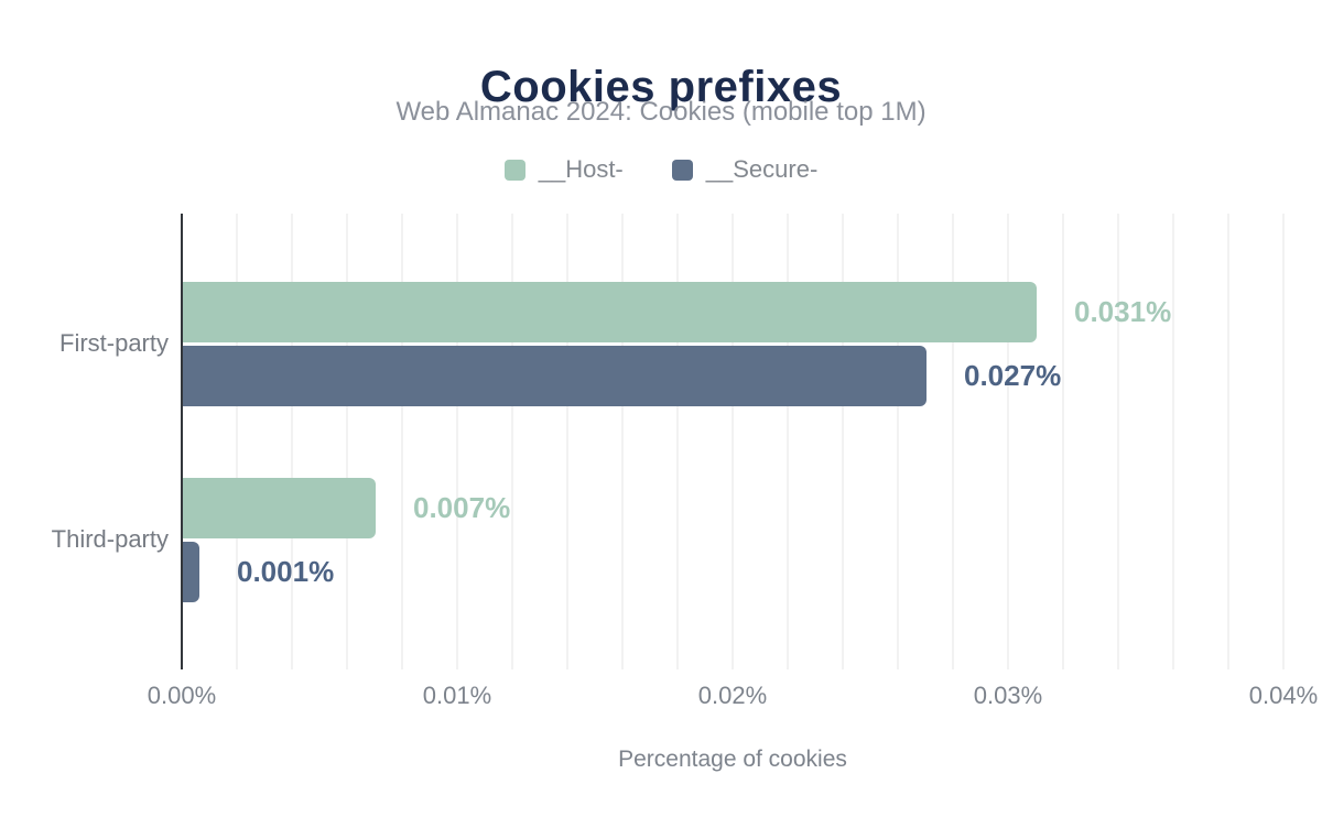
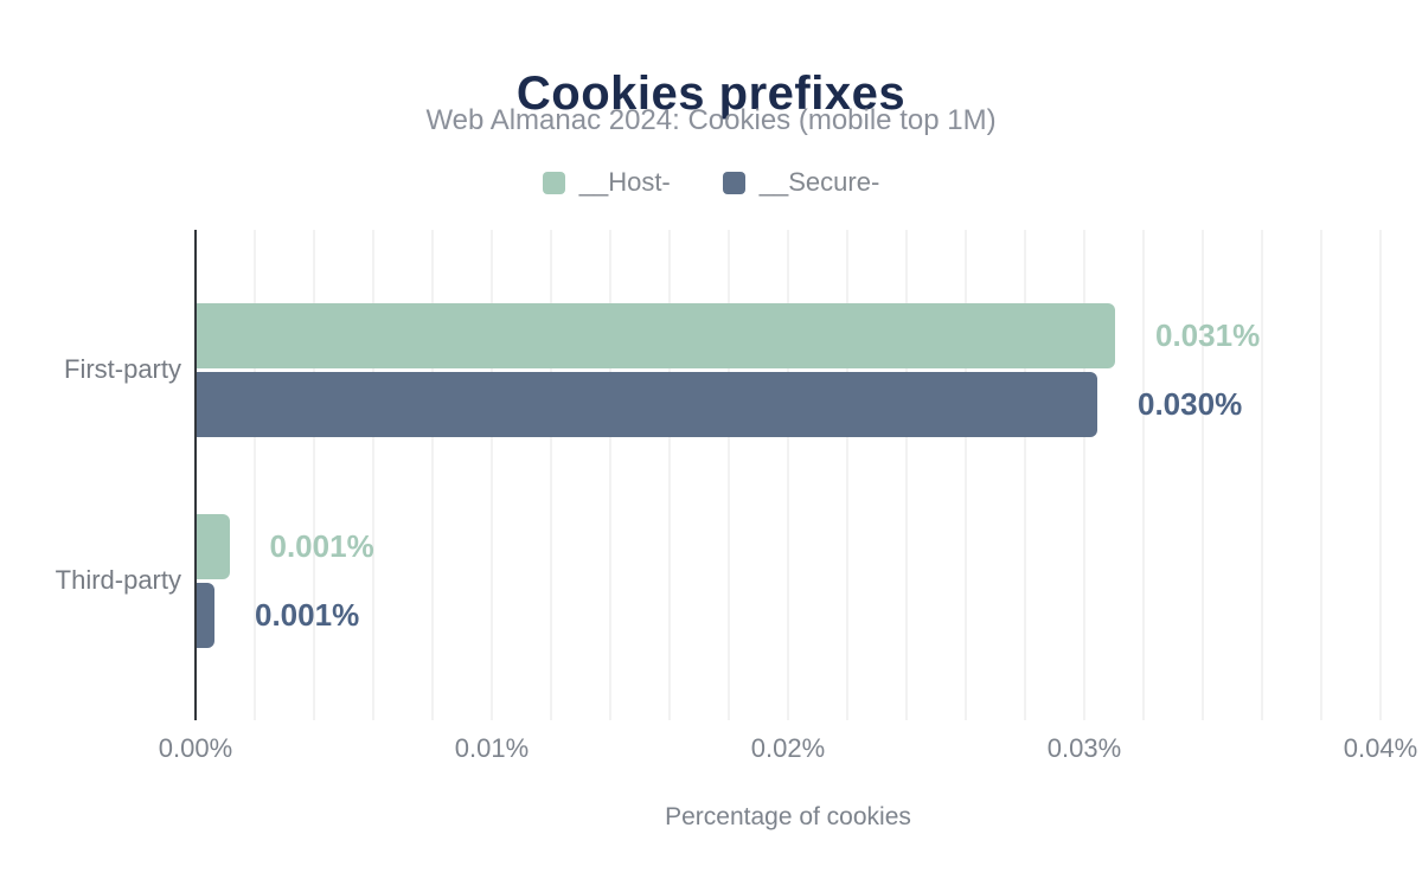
__Secure-/First-party: 0.027% -> 0.030%
__Host-/Third-party: 0.007% -> 0.001%
